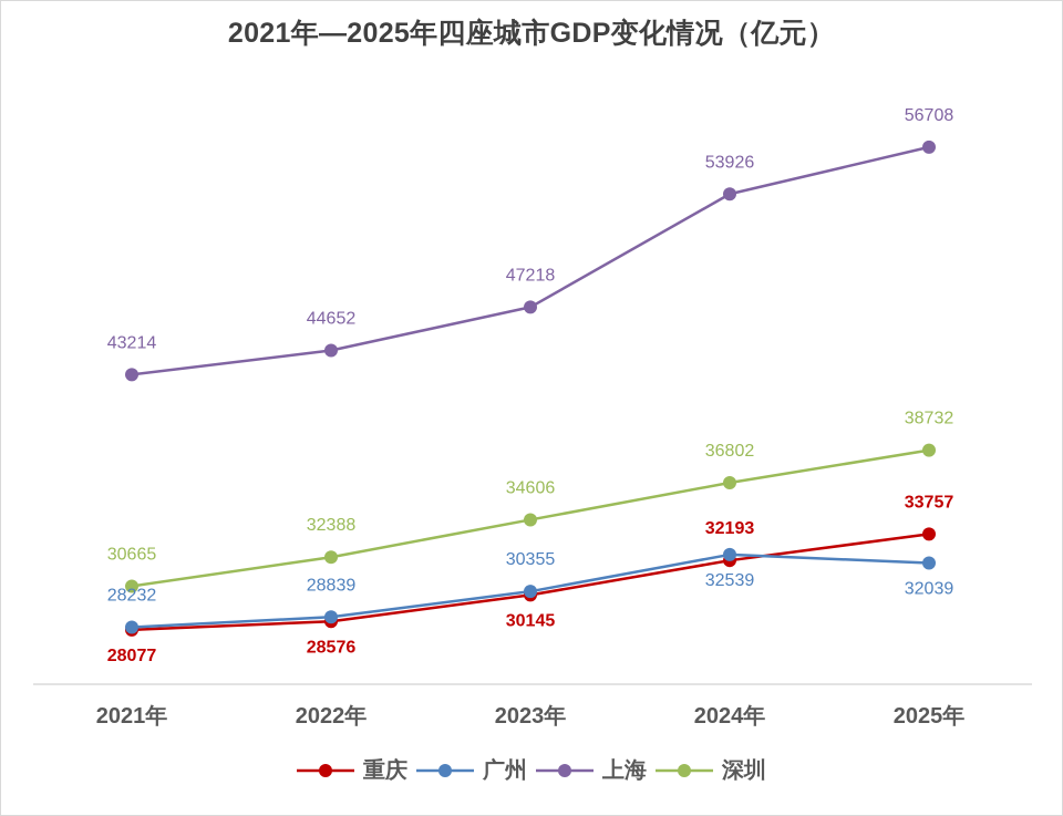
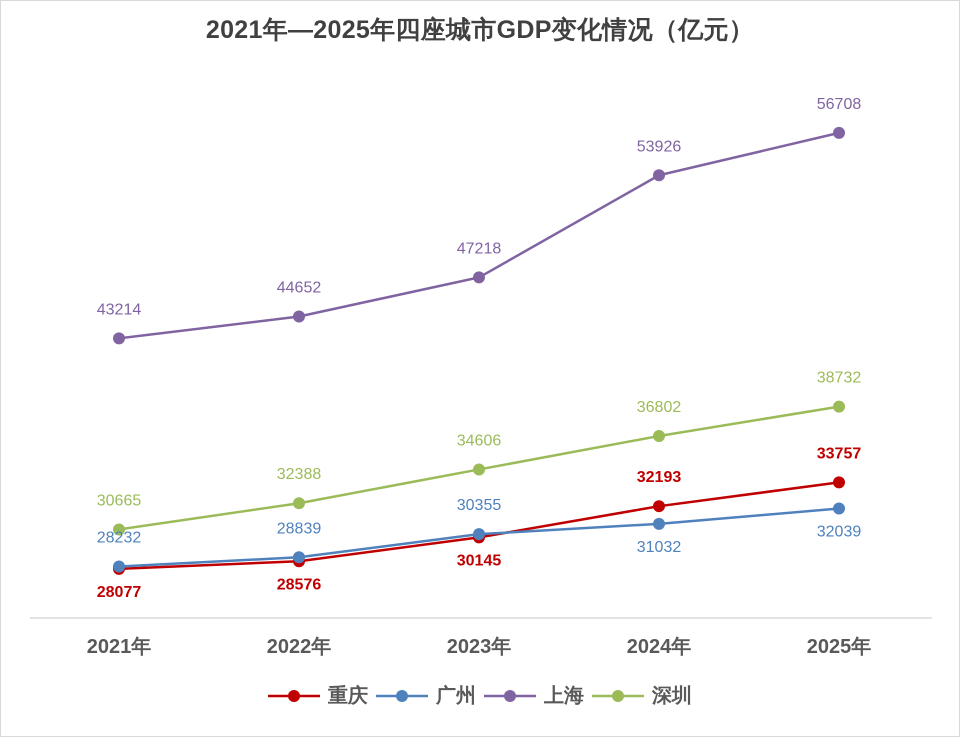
广州/2024年: 32539 -> 31032
